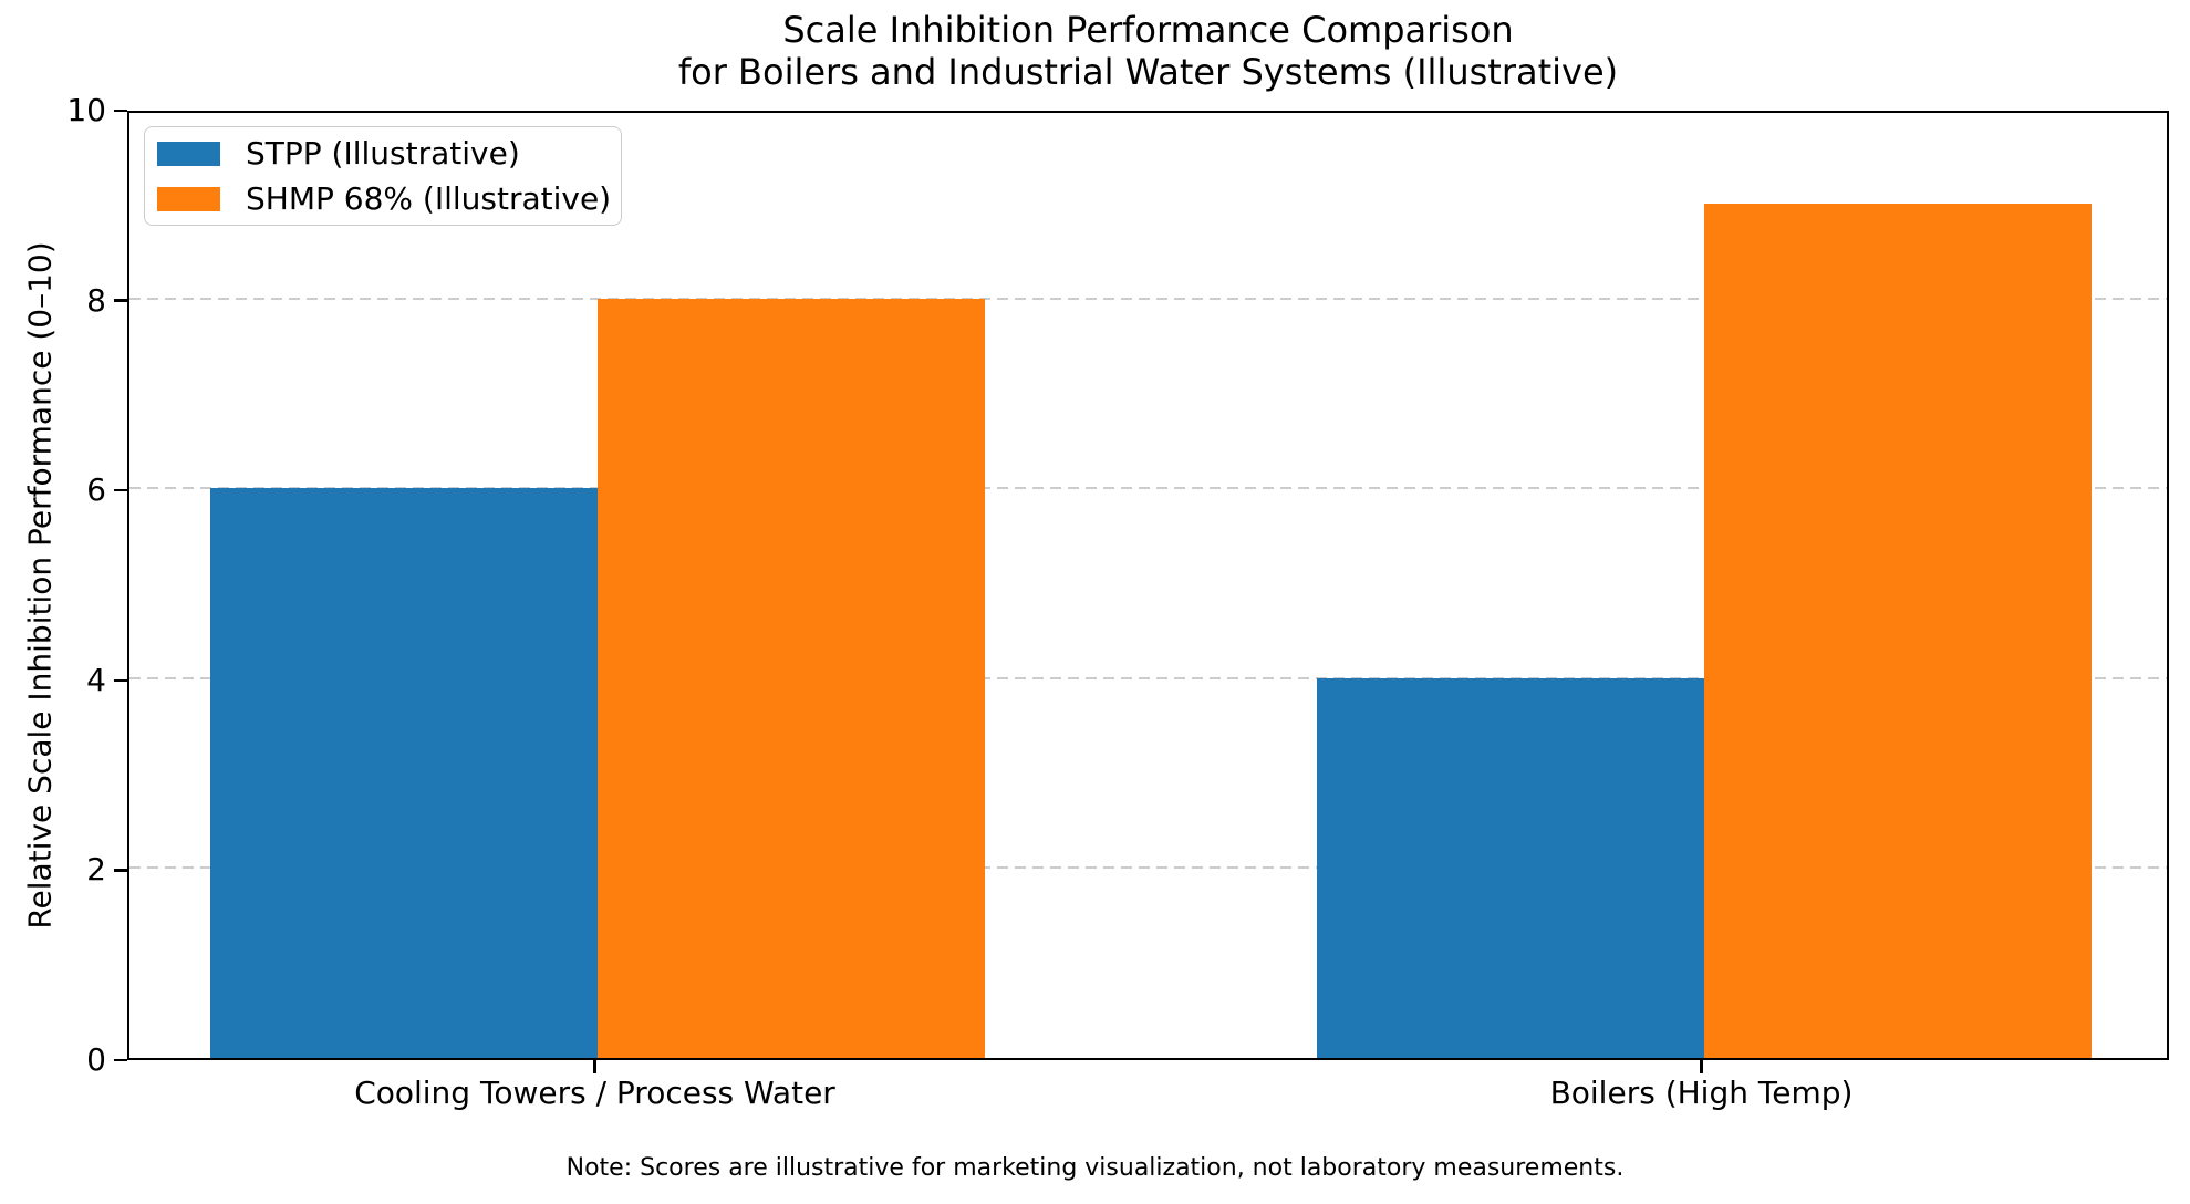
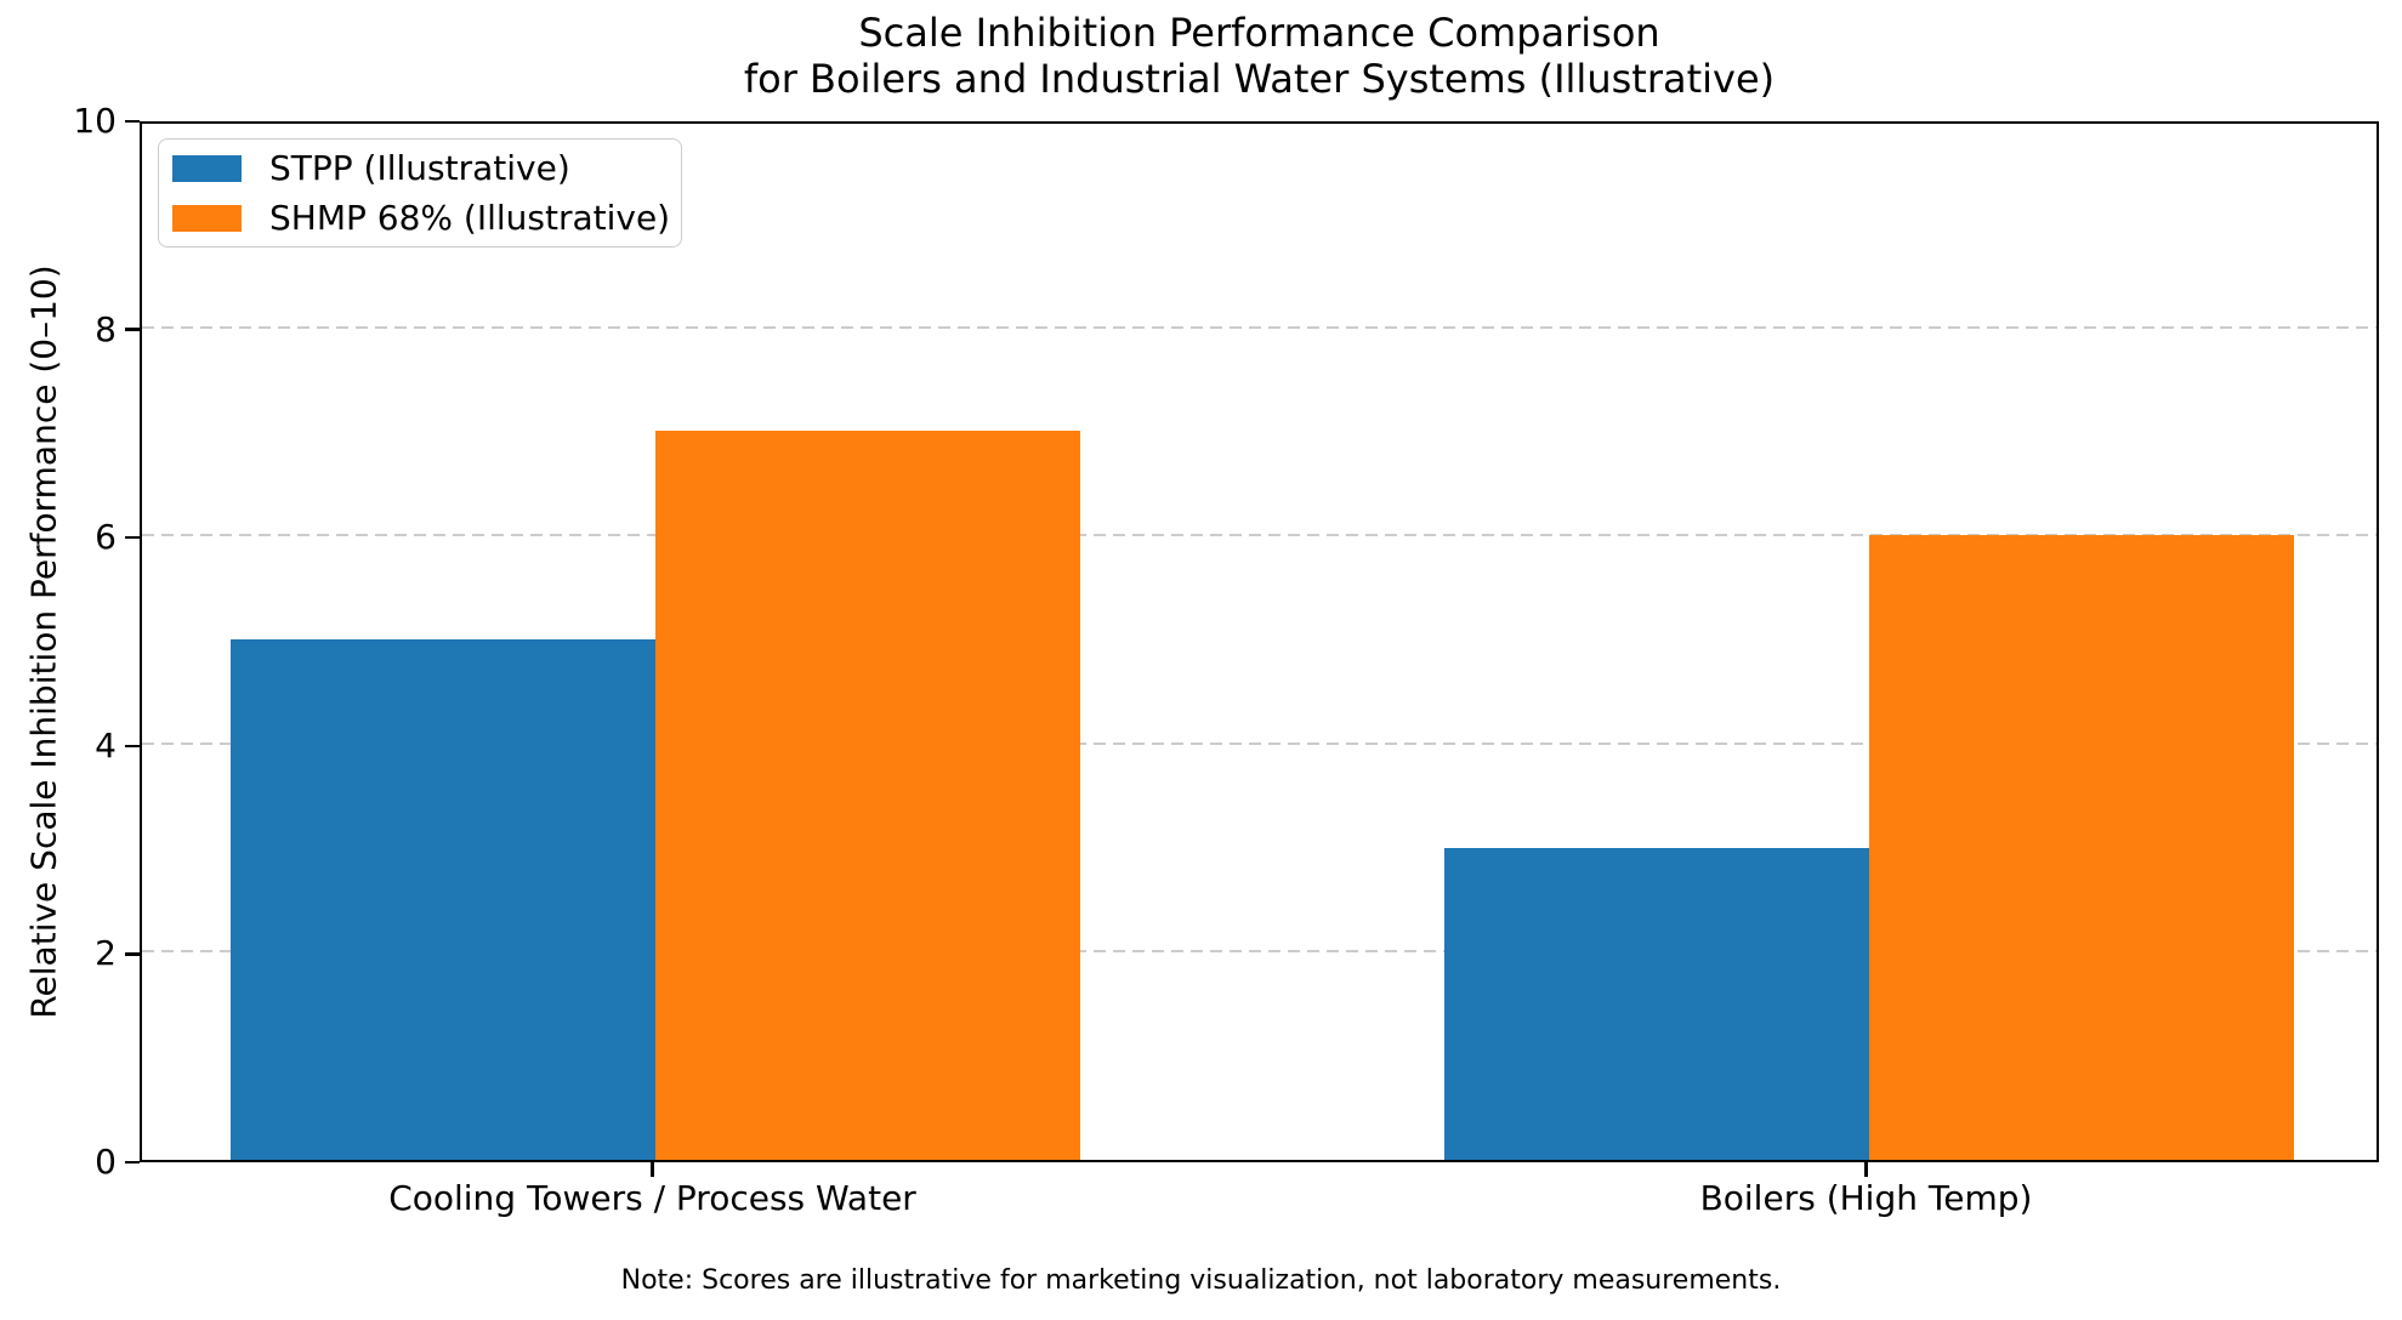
STPP (Illustrative)/Cooling Towers / Process Water: 6 -> 5
SHMP 68% (Illustrative)/Cooling Towers / Process Water: 8 -> 7
STPP (Illustrative)/Boilers (High Temp): 4 -> 3
SHMP 68% (Illustrative)/Boilers (High Temp): 9 -> 6
